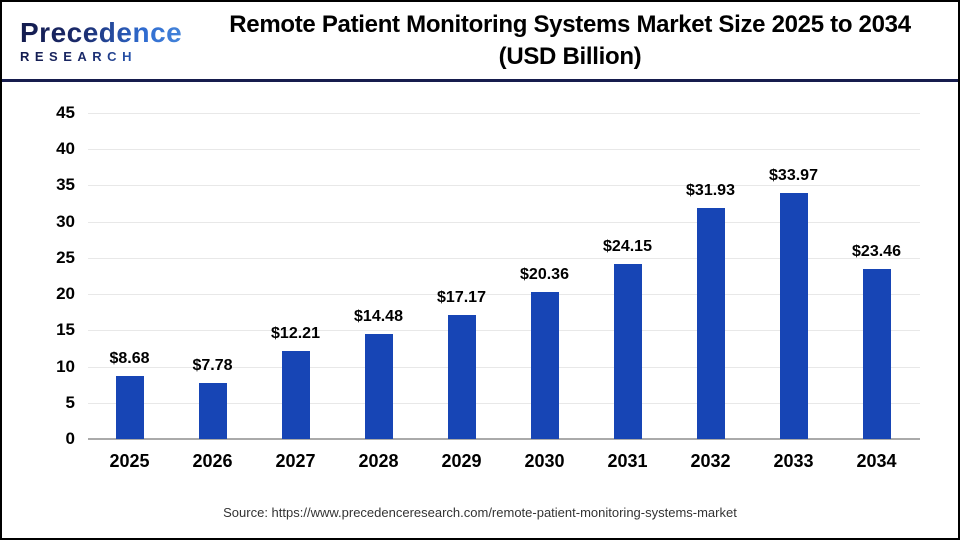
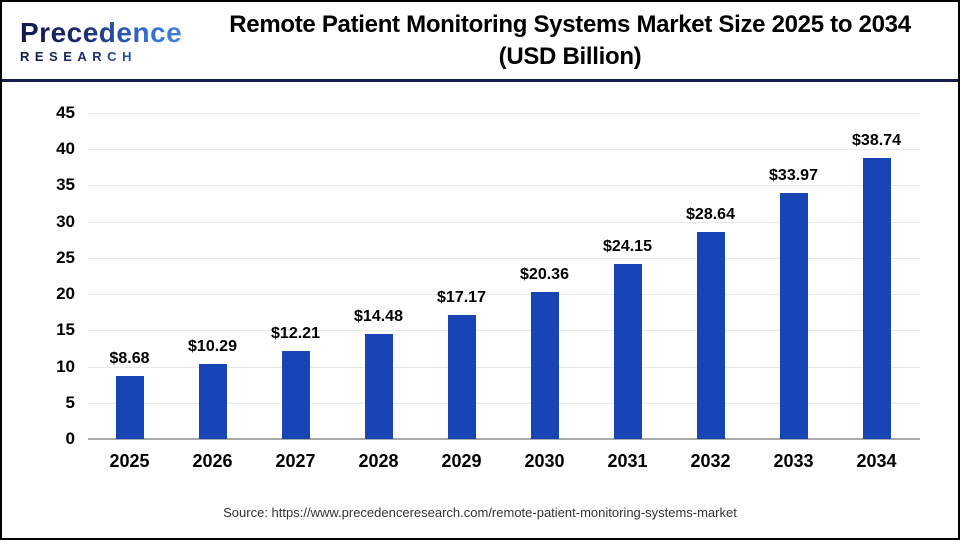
2026: $7.78 -> $10.29
2032: $31.93 -> $28.64
2034: $23.46 -> $38.74
